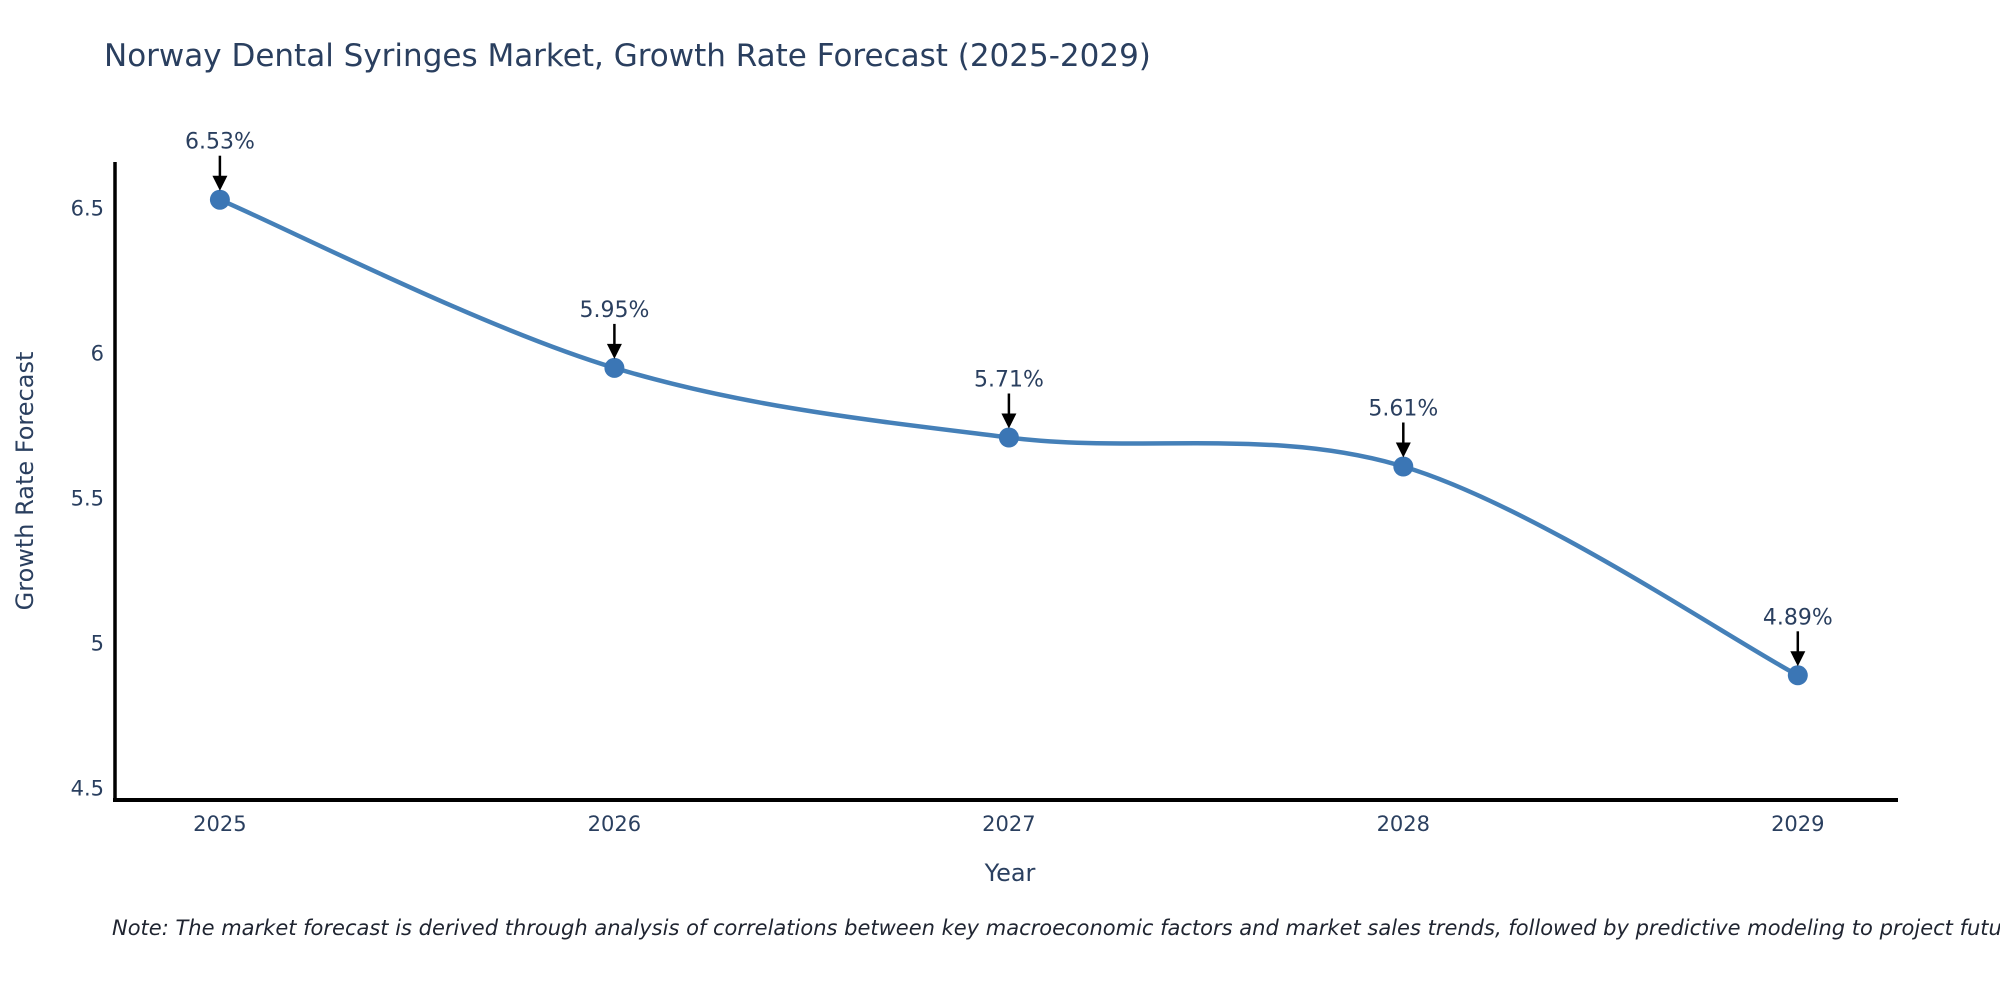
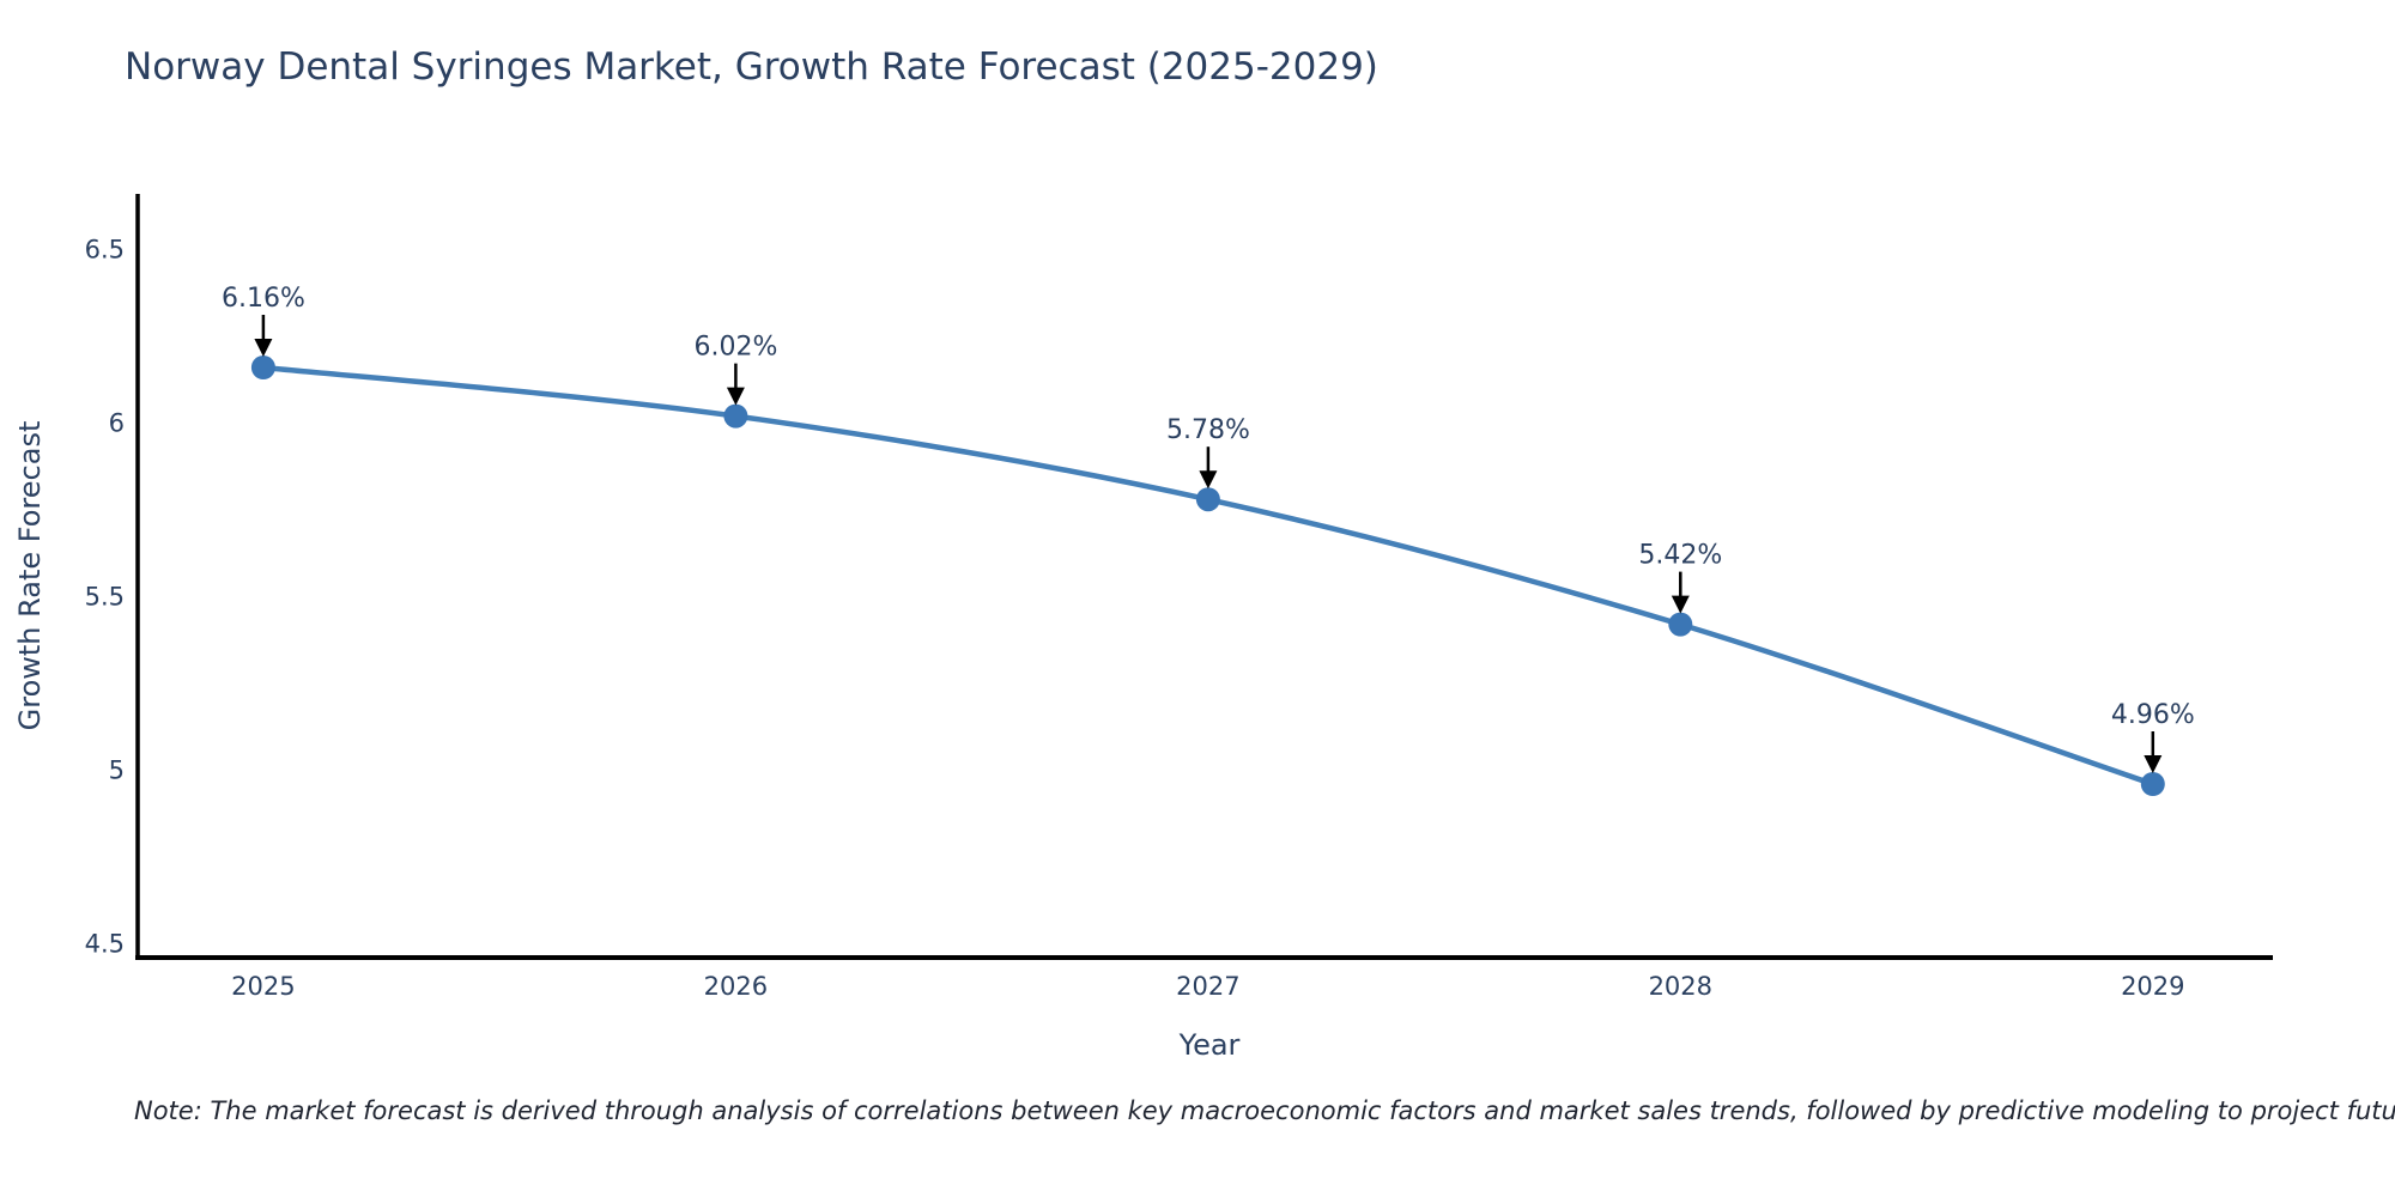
2025: 6.53% -> 6.16%
2026: 5.95% -> 6.02%
2027: 5.71% -> 5.78%
2028: 5.61% -> 5.42%
2029: 4.89% -> 4.96%
